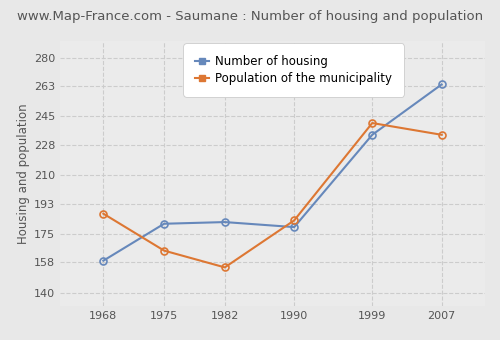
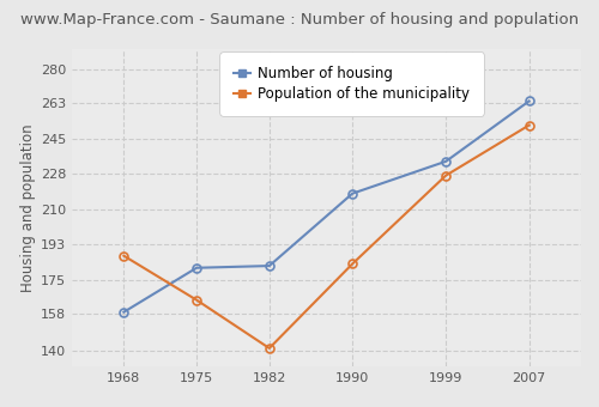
Population of the municipality/1982: 155 -> 141
Number of housing/1990: 179 -> 218
Population of the municipality/1999: 241 -> 227
Population of the municipality/2007: 234 -> 252
